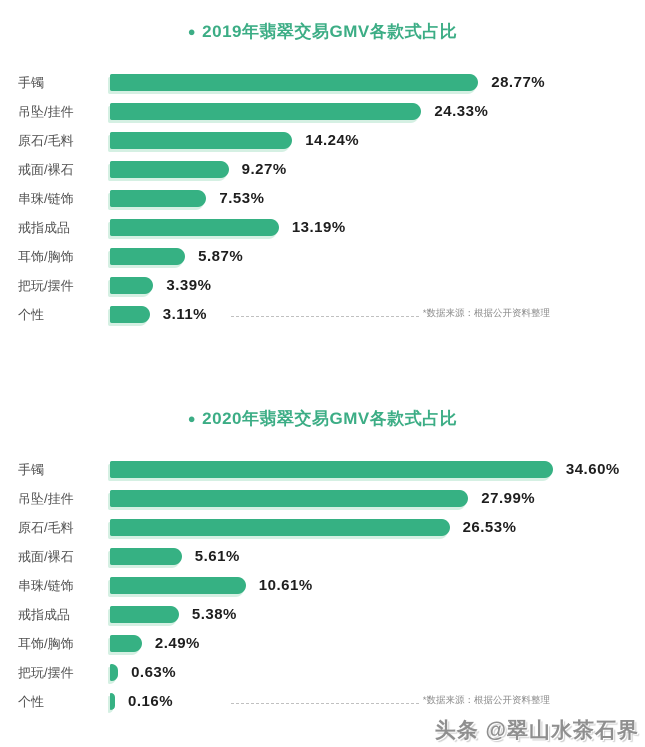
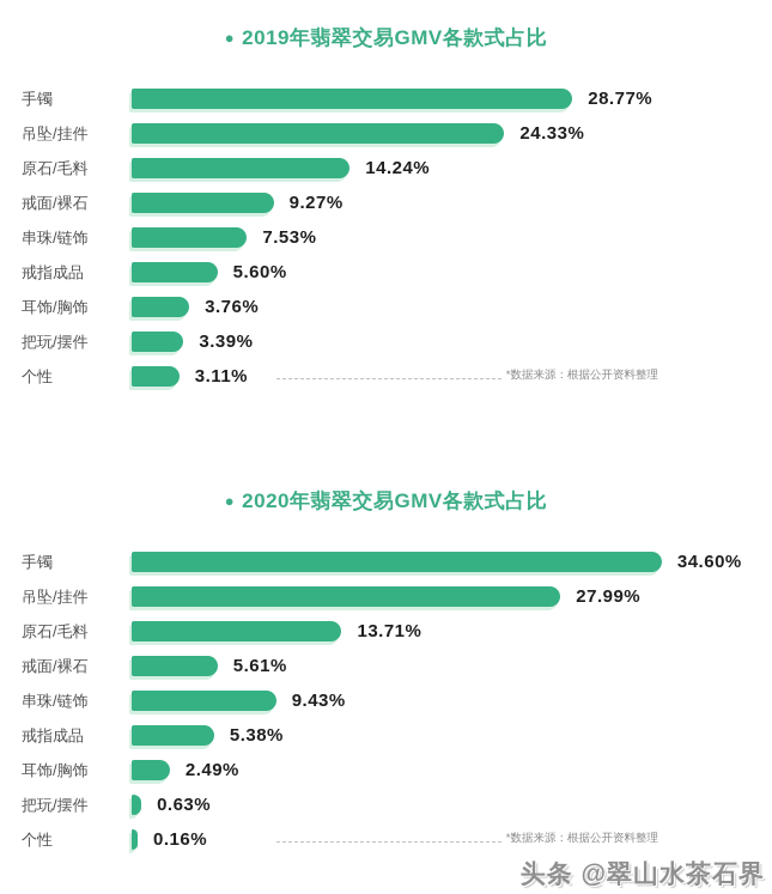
2019年翡翠交易GMV各款式占比/戒指成品: 13.19% -> 5.60%
2019年翡翠交易GMV各款式占比/耳饰/胸饰: 5.87% -> 3.76%
2020年翡翠交易GMV各款式占比/原石/毛料: 26.53% -> 13.71%
2020年翡翠交易GMV各款式占比/串珠/链饰: 10.61% -> 9.43%
